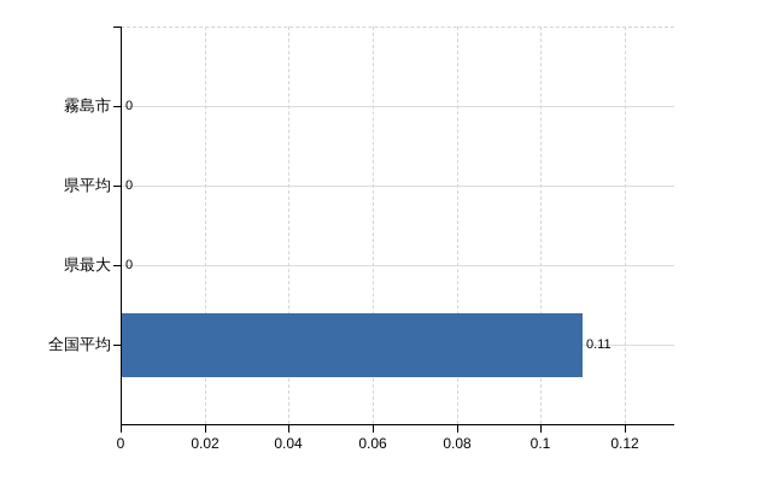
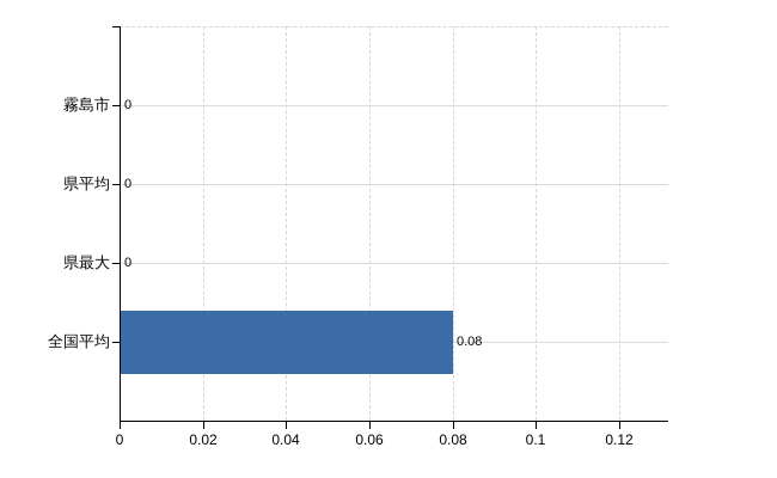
全国平均: 0.11 -> 0.08
